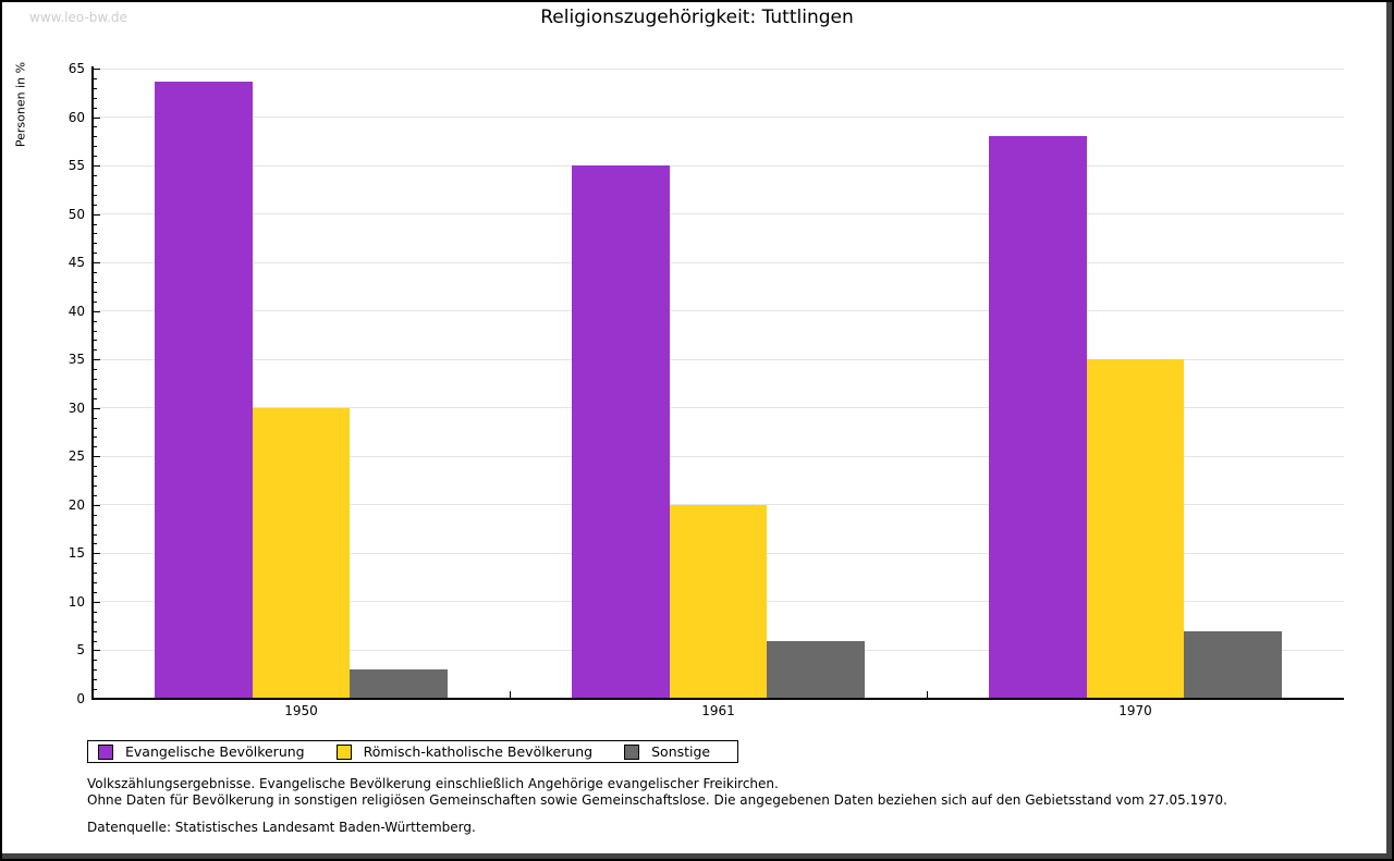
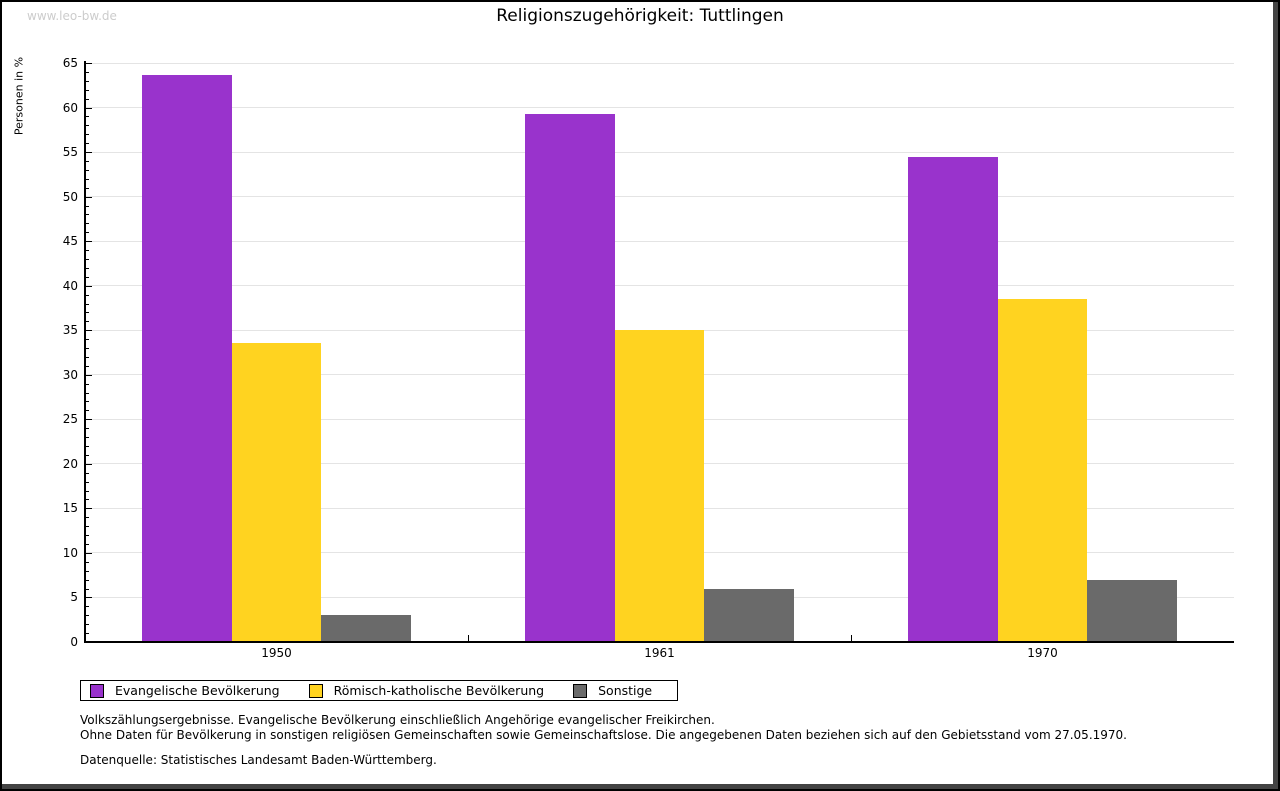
Römisch-katholische Bevölkerung/1950: 30 -> 34
Evangelische Bevölkerung/1961: 55 -> 59
Römisch-katholische Bevölkerung/1961: 20 -> 35
Evangelische Bevölkerung/1970: 58 -> 54
Römisch-katholische Bevölkerung/1970: 35 -> 38
